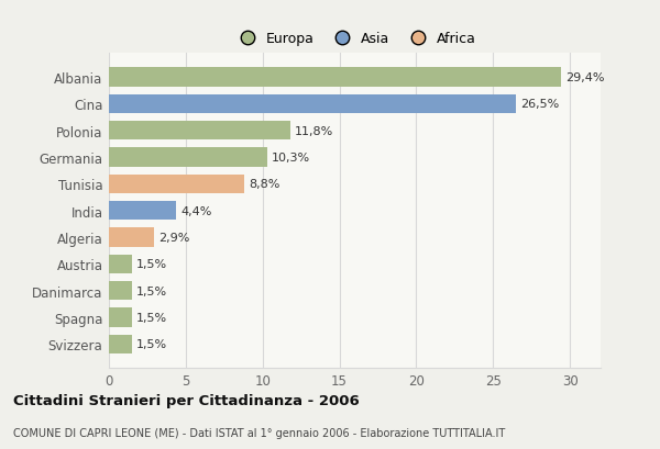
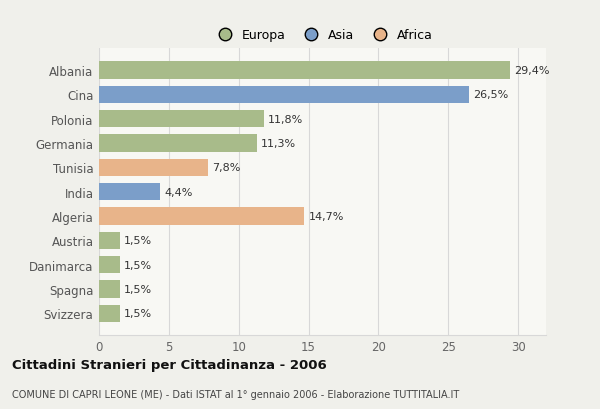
Germania: 10,3% -> 11,3%
Tunisia: 8,8% -> 7,8%
Algeria: 2,9% -> 14,7%
